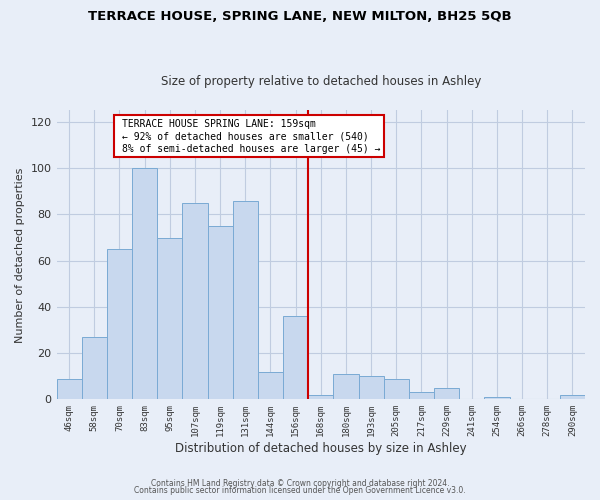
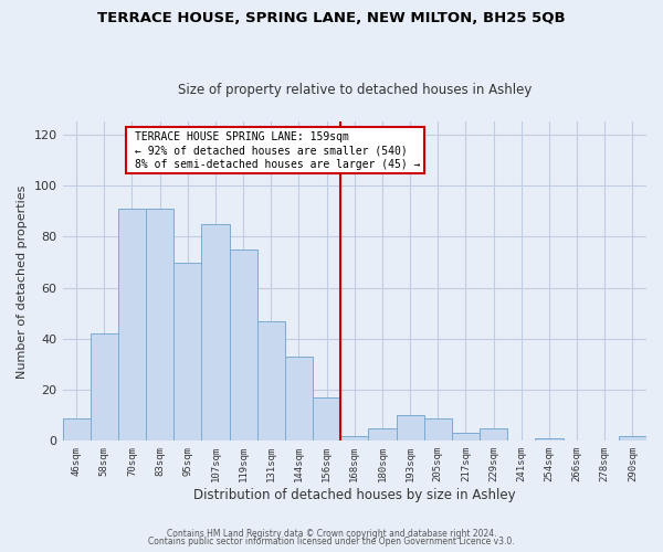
58sqm: 27 -> 42
70sqm: 65 -> 91
83sqm: 100 -> 91
131sqm: 86 -> 47
144sqm: 12 -> 33
156sqm: 36 -> 17
180sqm: 11 -> 5
